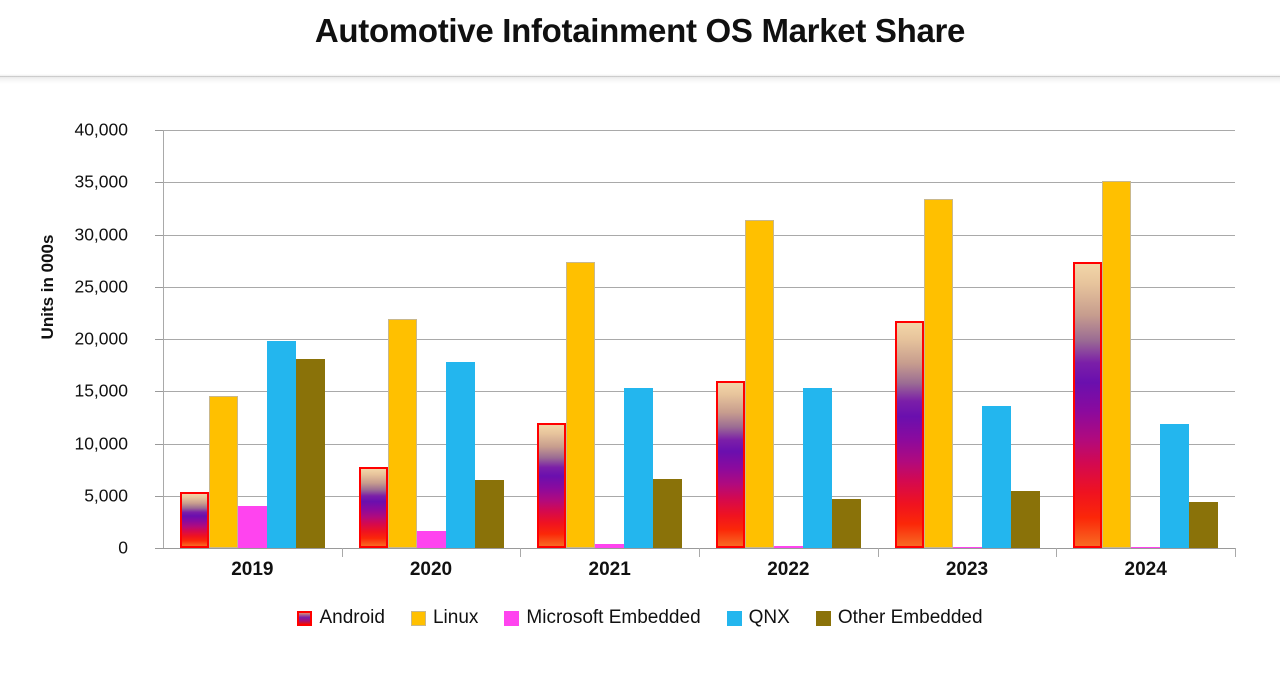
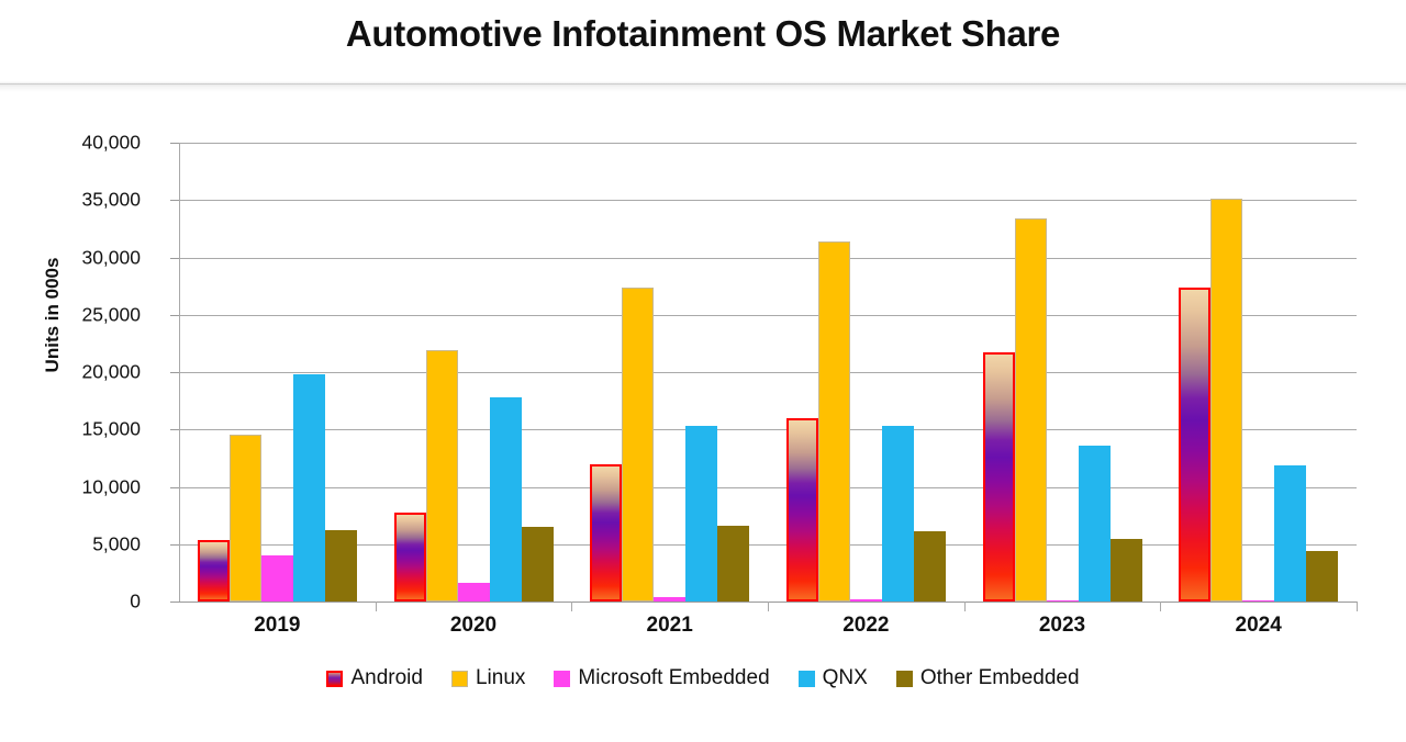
Other Embedded/2019: 18100 -> 6200
Other Embedded/2022: 4700 -> 6100
